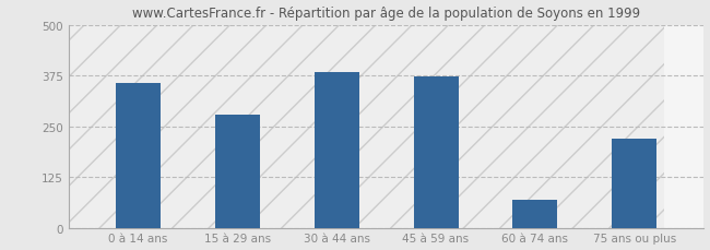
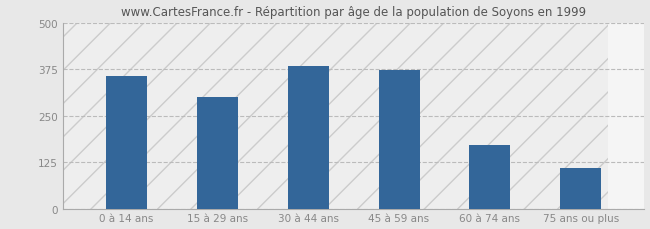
15 à 29 ans: 280 -> 300
60 à 74 ans: 70 -> 172
75 ans ou plus: 220 -> 108
